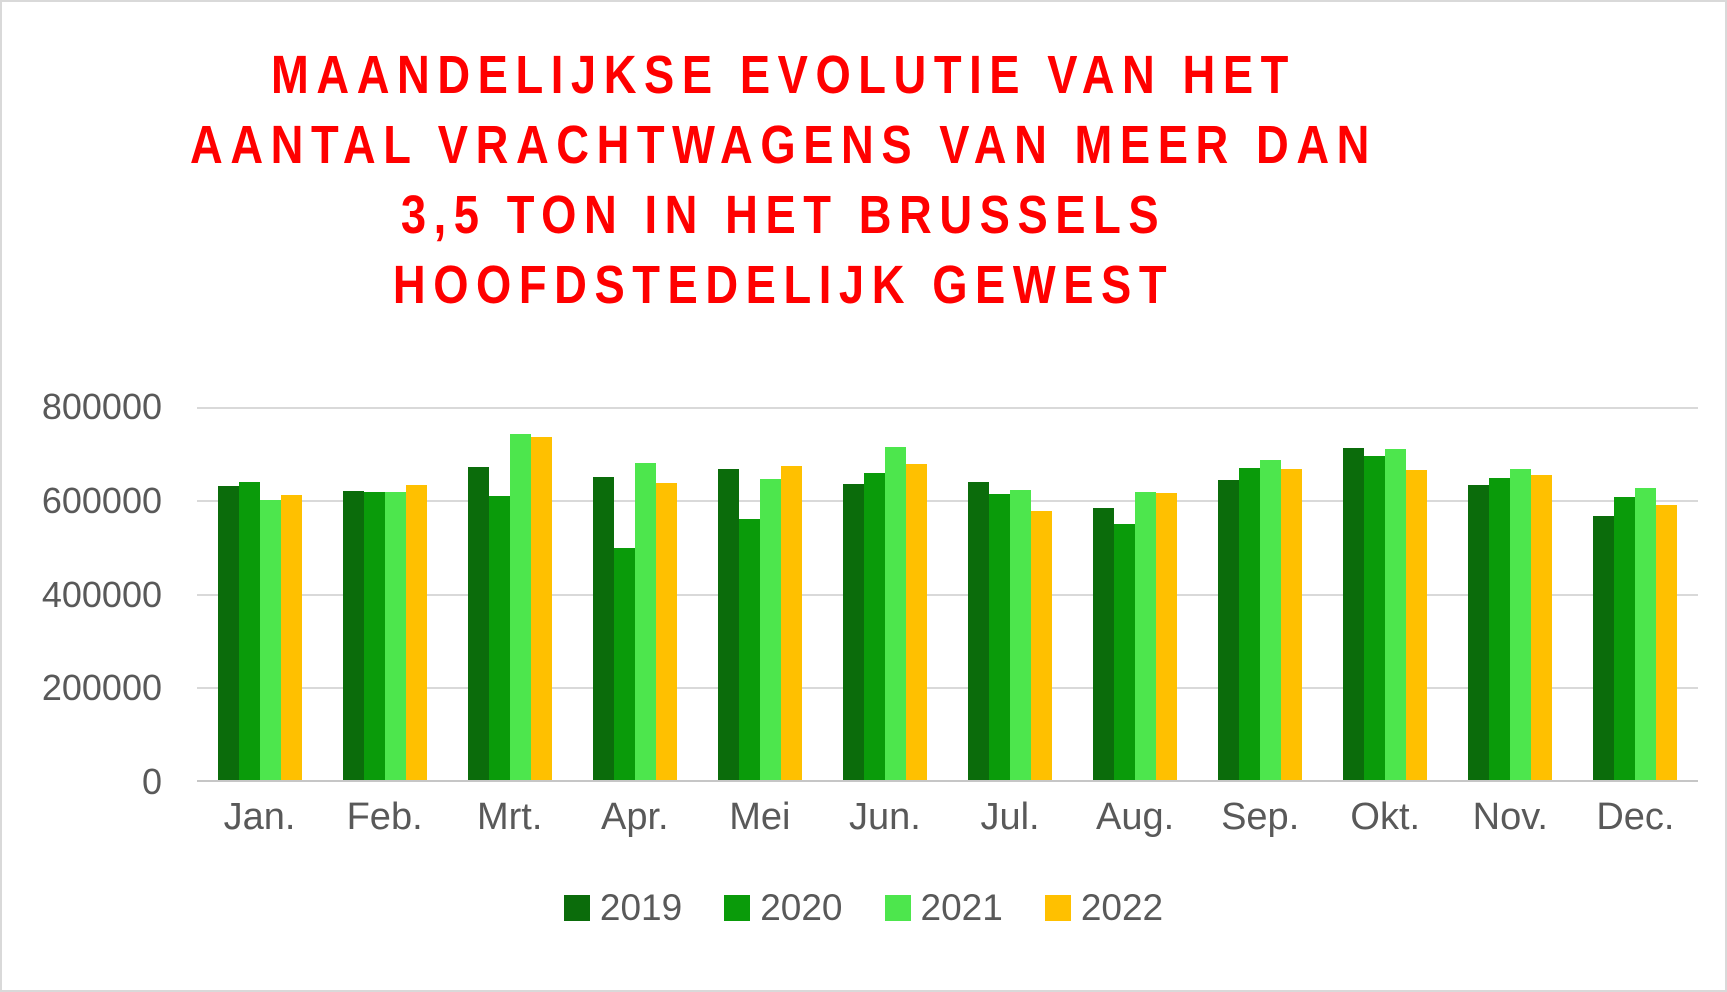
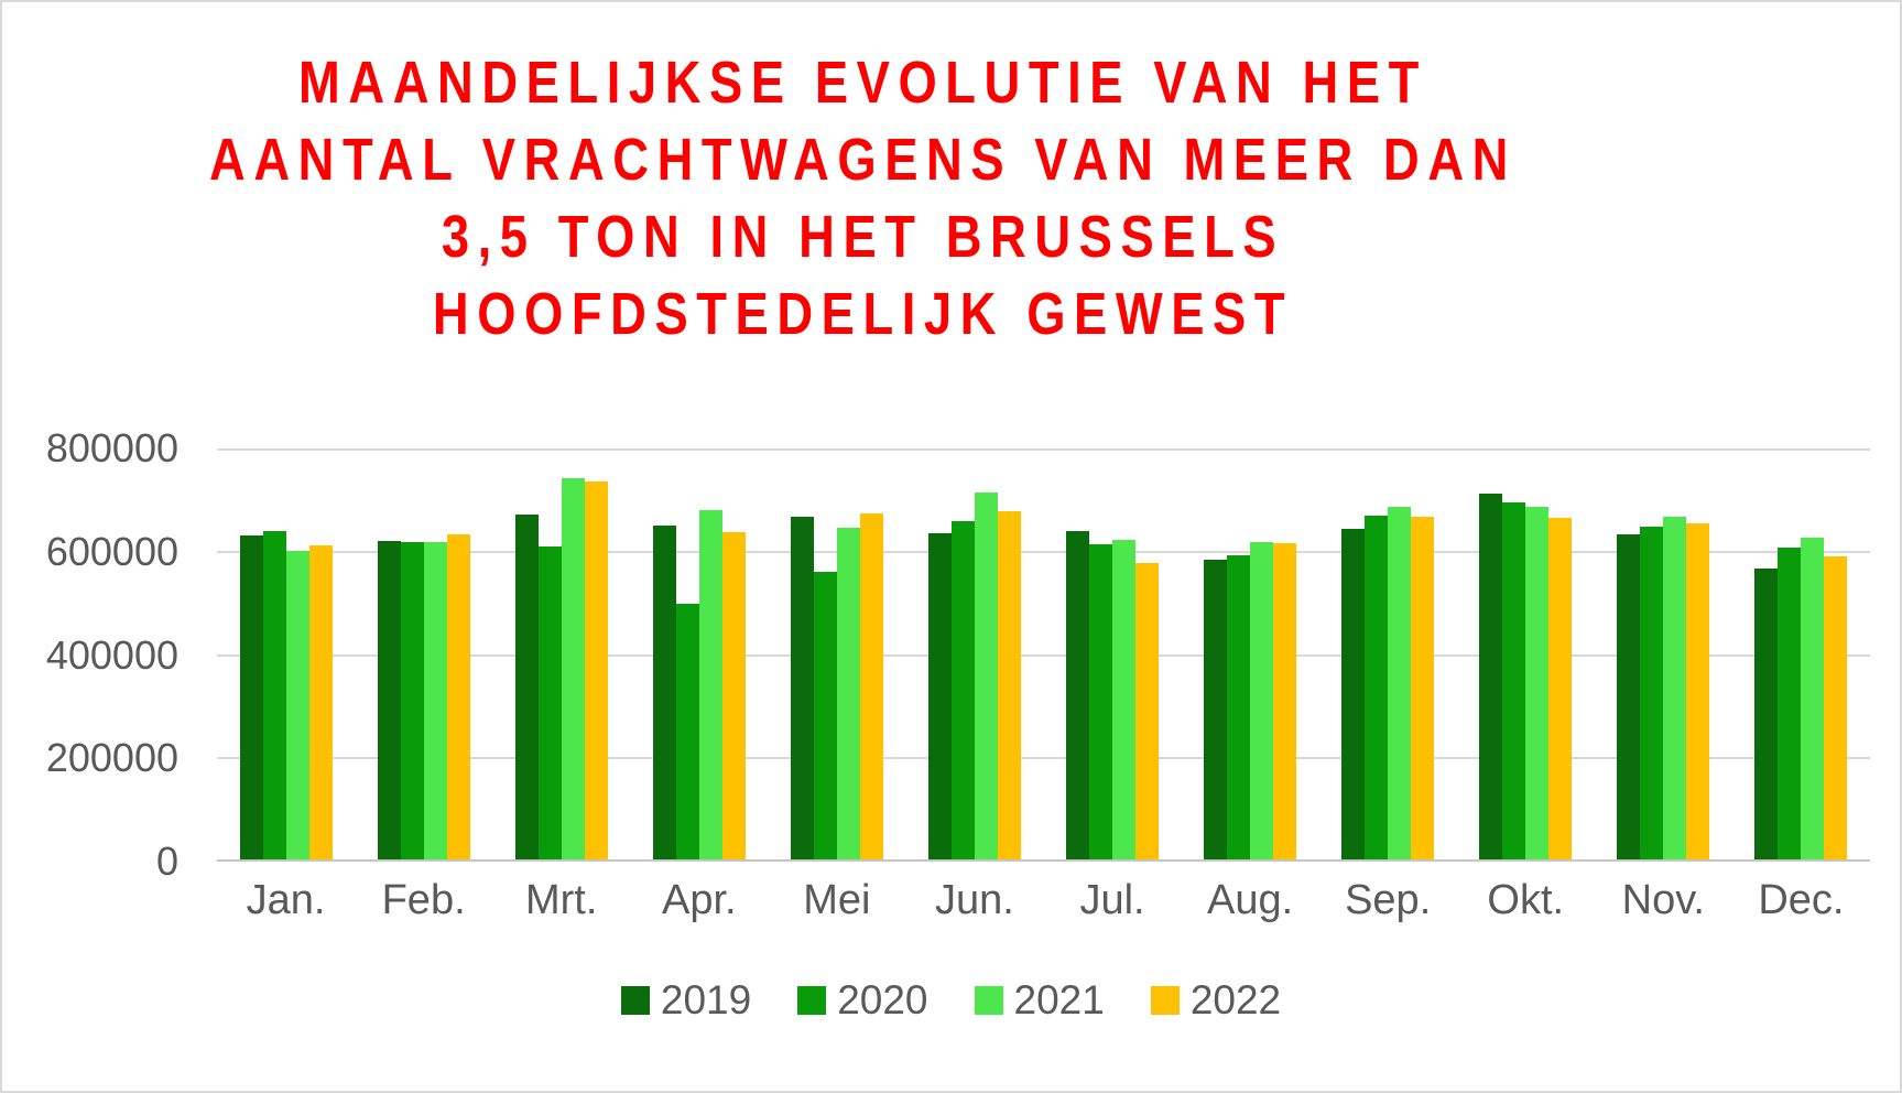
2020/Aug.: 550000 -> 590000
2021/Okt.: 710000 -> 690000
